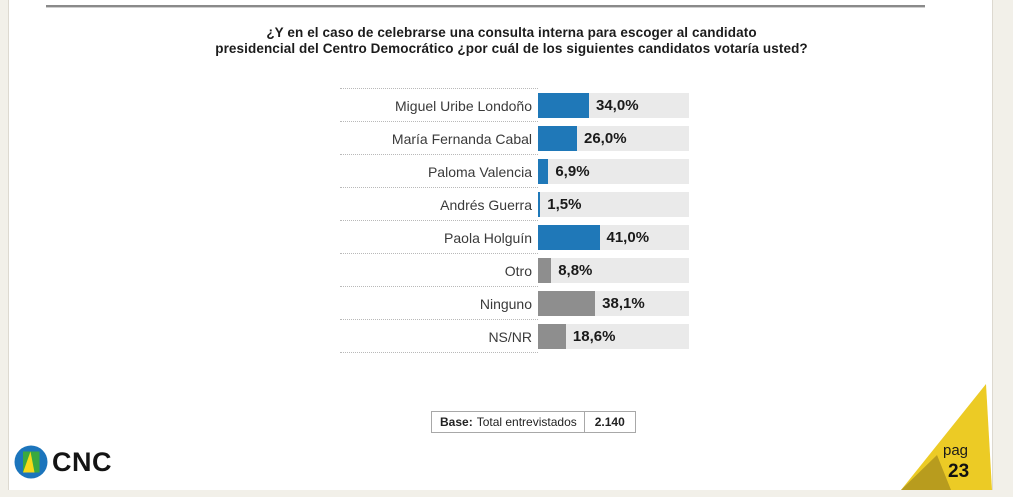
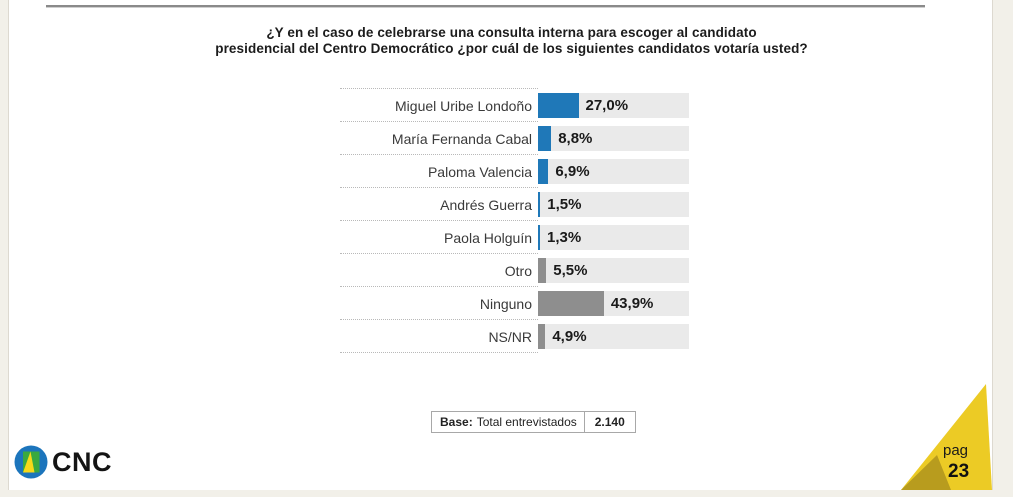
Miguel Uribe Londoño: 34,0% -> 27,0%
María Fernanda Cabal: 26,0% -> 8,8%
Paola Holguín: 41,0% -> 1,3%
Otro: 8,8% -> 5,5%
Ninguno: 38,1% -> 43,9%
NS/NR: 18,6% -> 4,9%
